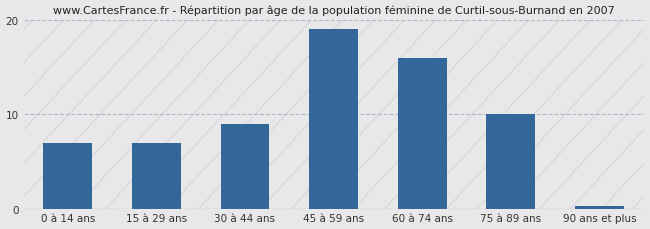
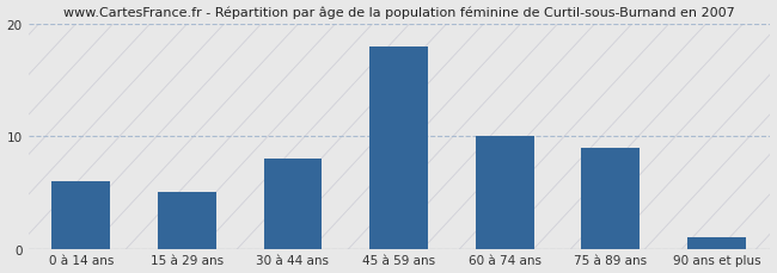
0 à 14 ans: 7.0 -> 6.0
15 à 29 ans: 7.0 -> 5.0
30 à 44 ans: 9.0 -> 8.0
45 à 59 ans: 19.0 -> 18.0
60 à 74 ans: 16.0 -> 10.0
75 à 89 ans: 10.0 -> 9.0
90 ans et plus: 0.3 -> 1.0
